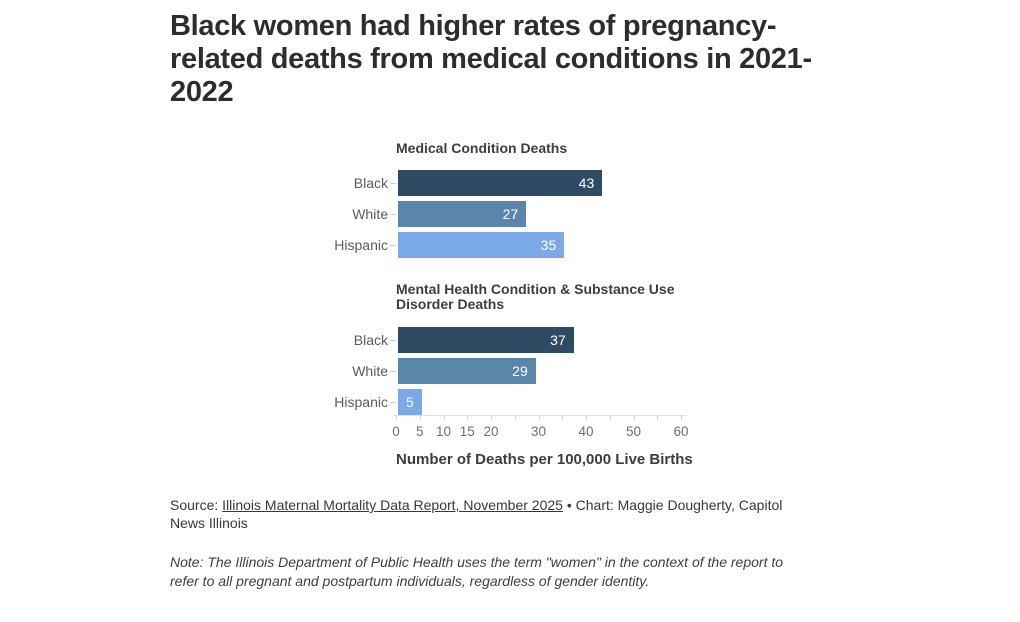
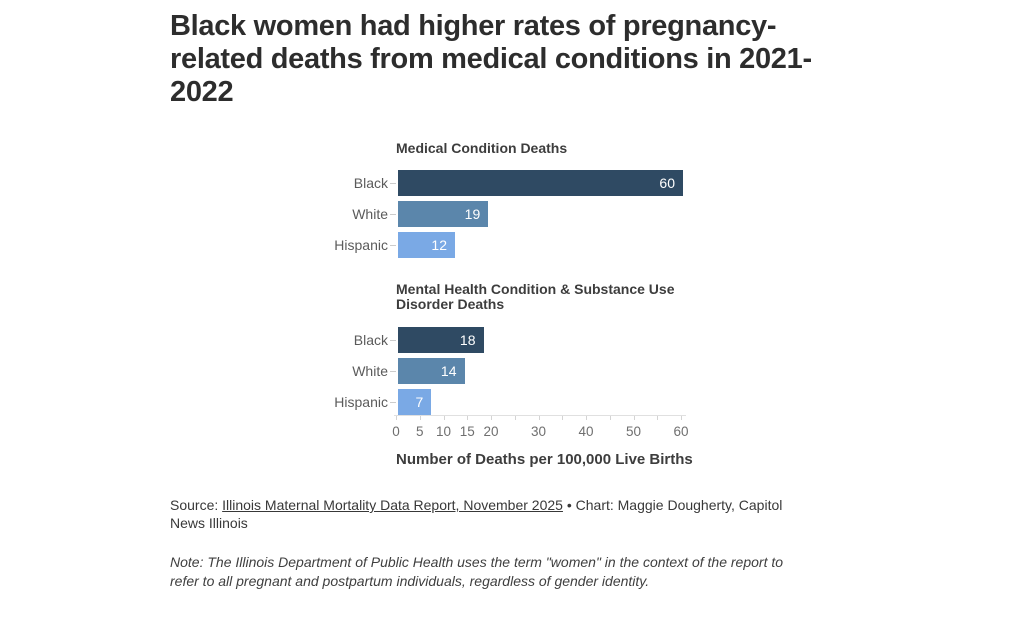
Medical Condition Deaths/Black: 43 -> 60
Medical Condition Deaths/White: 27 -> 19
Medical Condition Deaths/Hispanic: 35 -> 12
Mental Health Condition & Substance Use Disorder Deaths/Black: 37 -> 18
Mental Health Condition & Substance Use Disorder Deaths/White: 29 -> 14
Mental Health Condition & Substance Use Disorder Deaths/Hispanic: 5 -> 7
